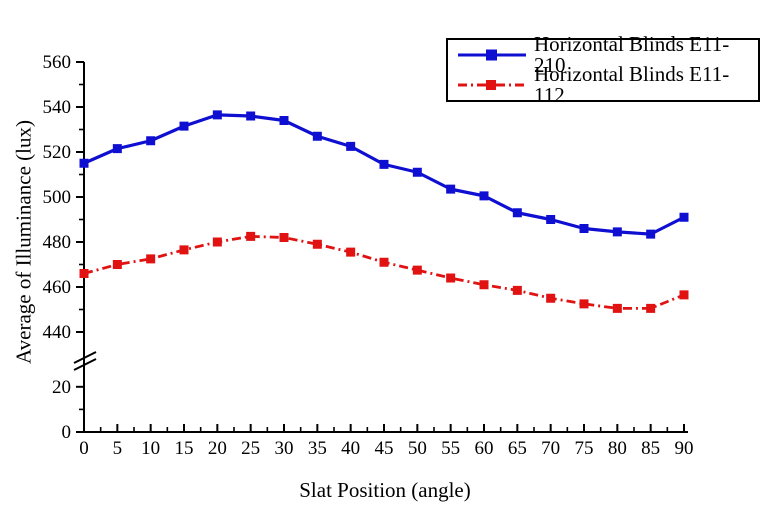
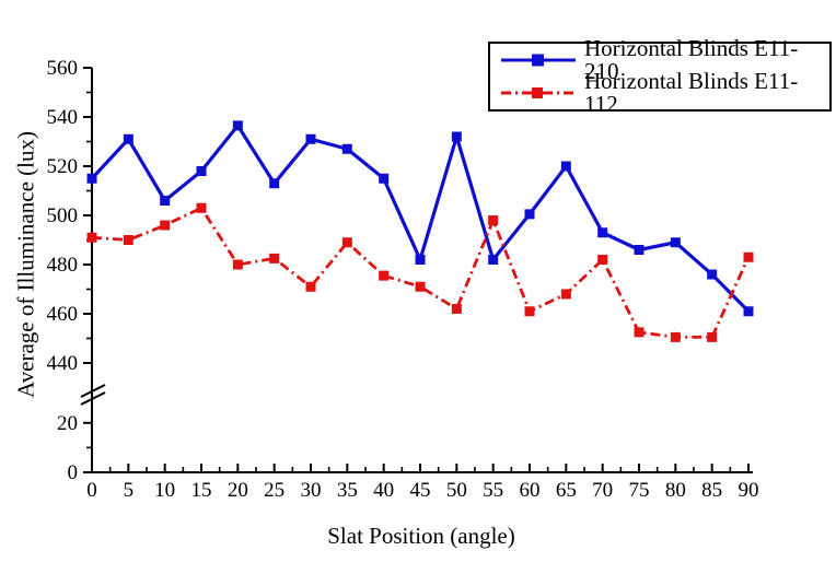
Horizontal Blinds E11-112/0: 466 -> 491
Horizontal Blinds E11-210/5: 522 -> 531
Horizontal Blinds E11-112/5: 470 -> 490
Horizontal Blinds E11-210/10: 525 -> 506
Horizontal Blinds E11-112/10: 472 -> 496
Horizontal Blinds E11-210/15: 532 -> 518
Horizontal Blinds E11-112/15: 476 -> 503
Horizontal Blinds E11-210/25: 536 -> 513
Horizontal Blinds E11-210/30: 534 -> 531
Horizontal Blinds E11-112/30: 482 -> 471
Horizontal Blinds E11-112/35: 479 -> 489
Horizontal Blinds E11-210/40: 522 -> 515
Horizontal Blinds E11-210/45: 514 -> 482
Horizontal Blinds E11-210/50: 511 -> 532
Horizontal Blinds E11-112/50: 468 -> 462
Horizontal Blinds E11-210/55: 504 -> 482
Horizontal Blinds E11-112/55: 464 -> 498
Horizontal Blinds E11-210/65: 493 -> 520
Horizontal Blinds E11-112/65: 458 -> 468
Horizontal Blinds E11-210/70: 490 -> 493
Horizontal Blinds E11-112/70: 455 -> 482
Horizontal Blinds E11-210/80: 484 -> 489
Horizontal Blinds E11-210/85: 484 -> 476
Horizontal Blinds E11-210/90: 491 -> 461
Horizontal Blinds E11-112/90: 456 -> 483
